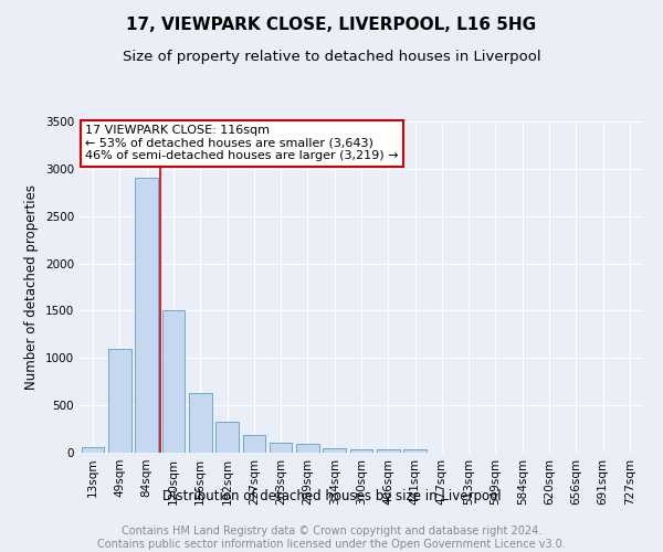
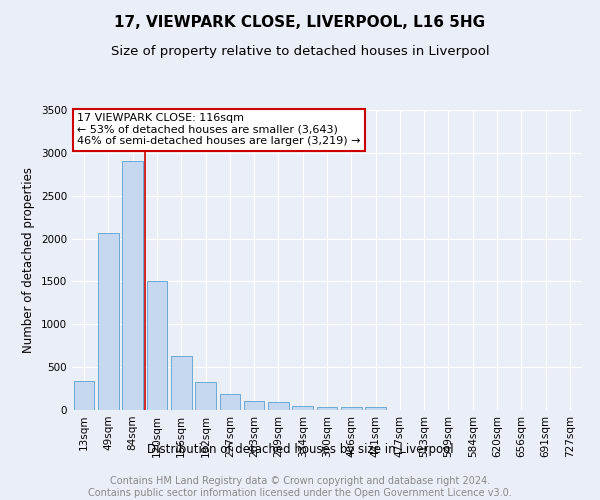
13sqm: 60 -> 340
49sqm: 1100 -> 2060
